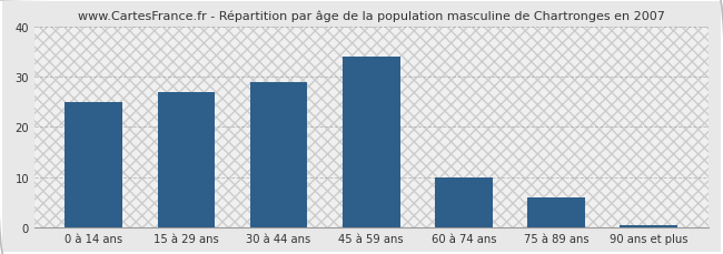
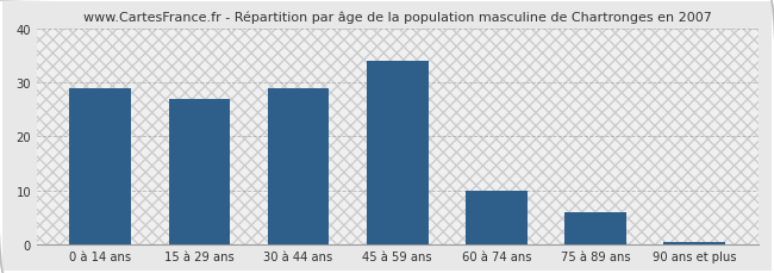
0 à 14 ans: 25.0 -> 29.0
